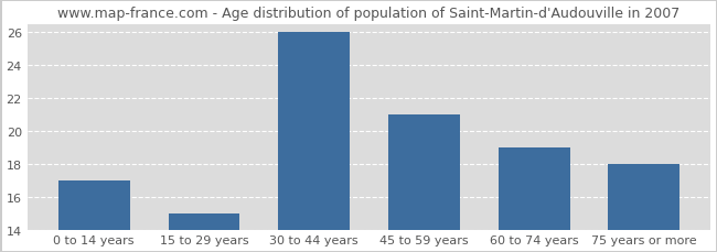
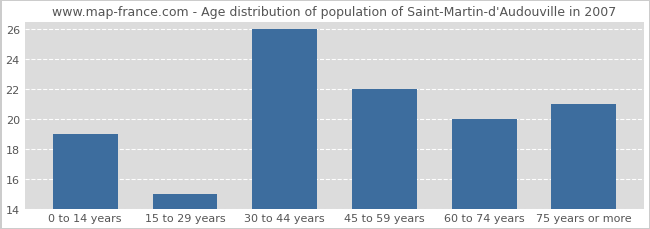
0 to 14 years: 17 -> 19
45 to 59 years: 21 -> 22
60 to 74 years: 19 -> 20
75 years or more: 18 -> 21
